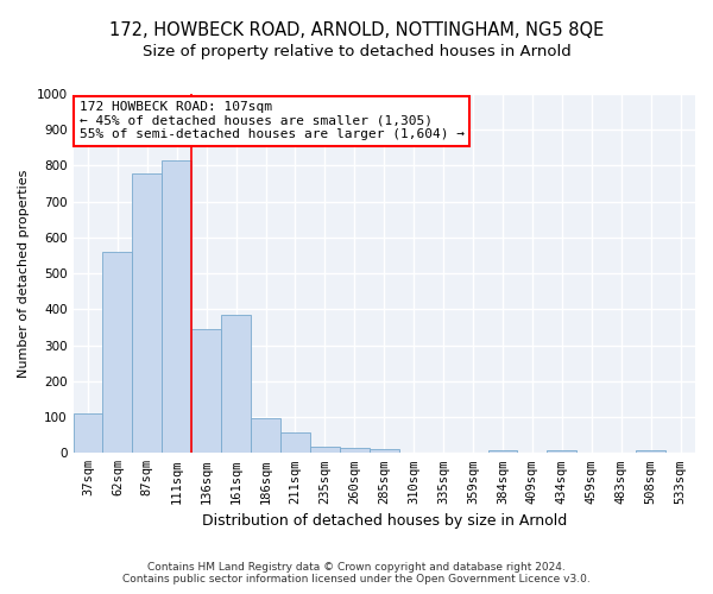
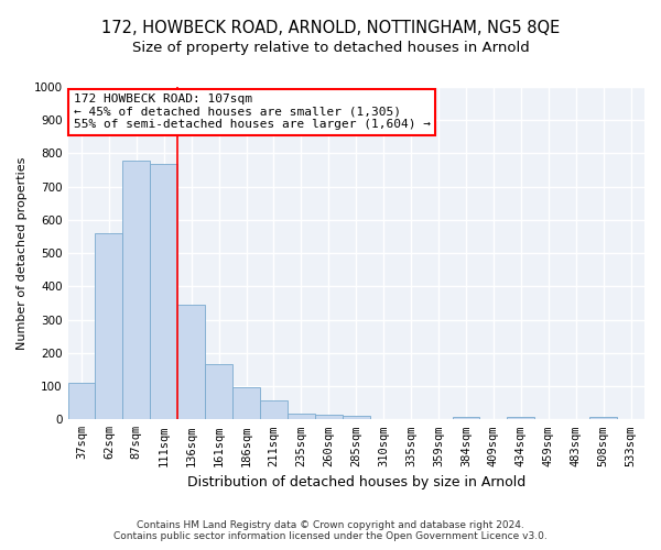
111sqm: 815 -> 770
161sqm: 385 -> 165
